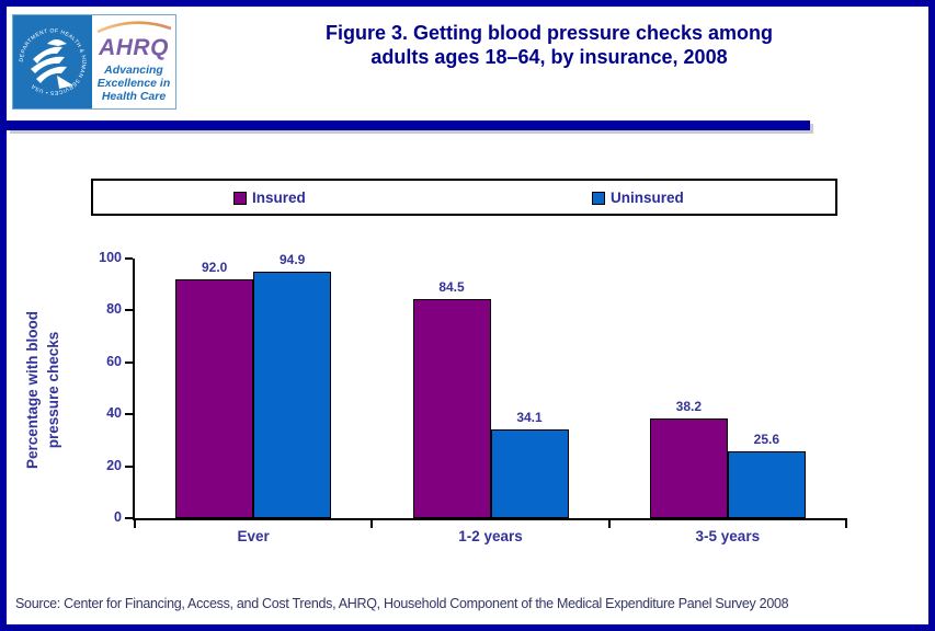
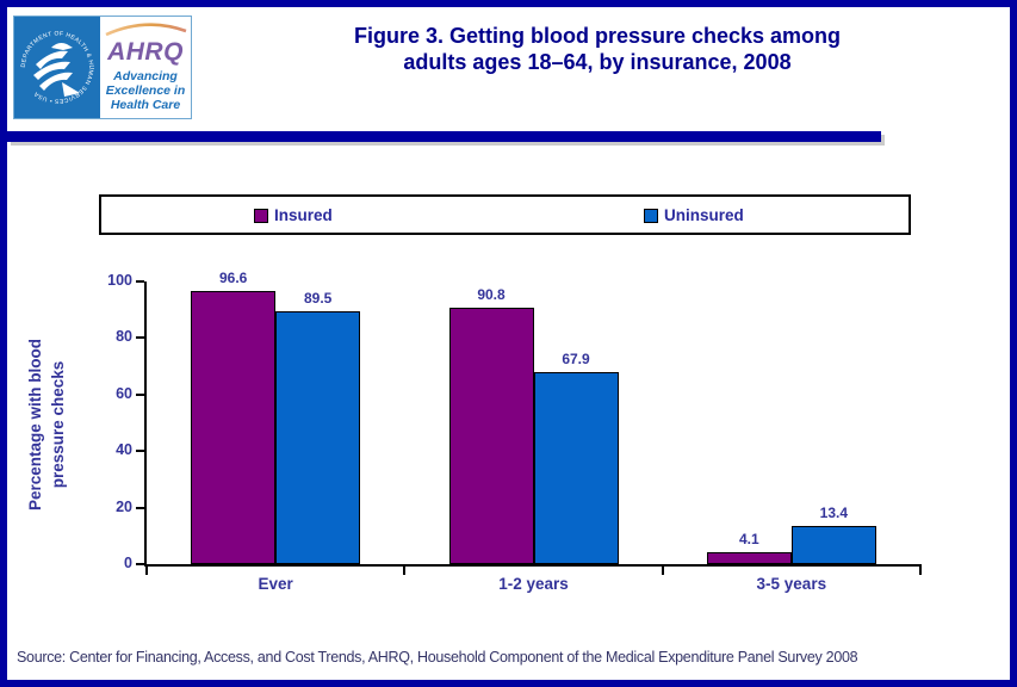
Insured/Ever: 92.0 -> 96.6
Uninsured/Ever: 94.9 -> 89.5
Insured/1-2 years: 84.5 -> 90.8
Uninsured/1-2 years: 34.1 -> 67.9
Insured/3-5 years: 38.2 -> 4.1
Uninsured/3-5 years: 25.6 -> 13.4
